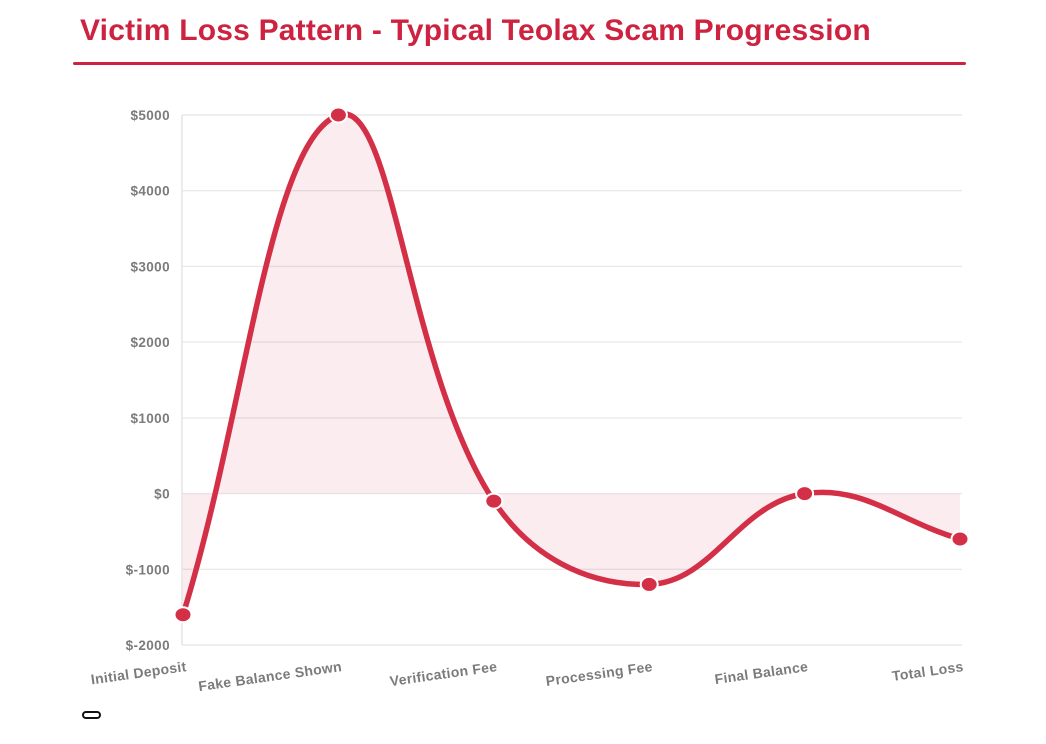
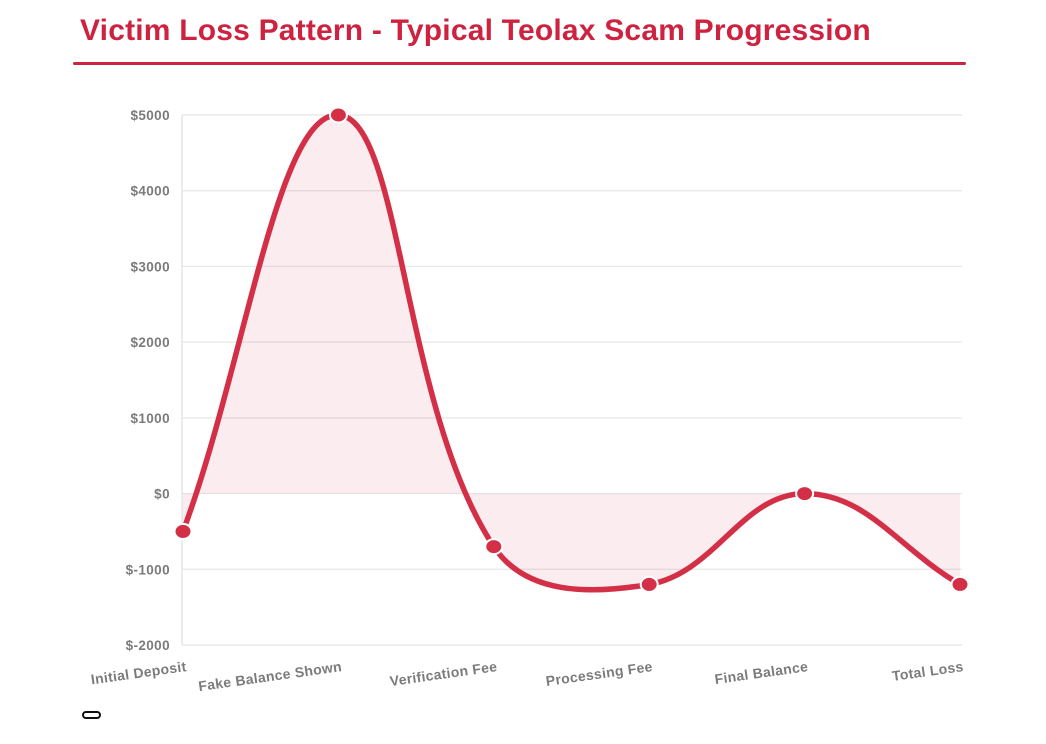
Initial Deposit: -$1600 -> -$500
Verification Fee: -$100 -> -$700
Total Loss: -$600 -> -$1200
